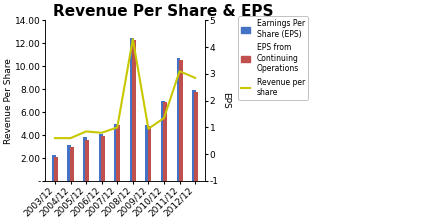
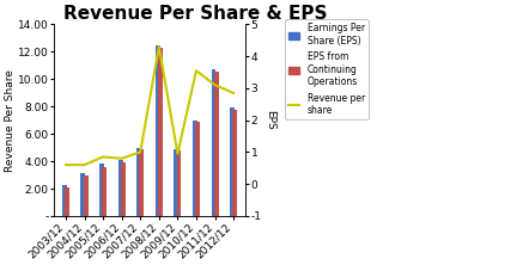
Revenue per share/2010/12: 1.35 -> 3.55
